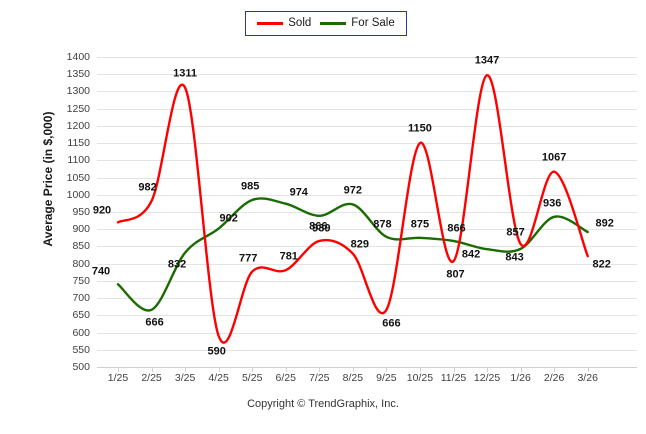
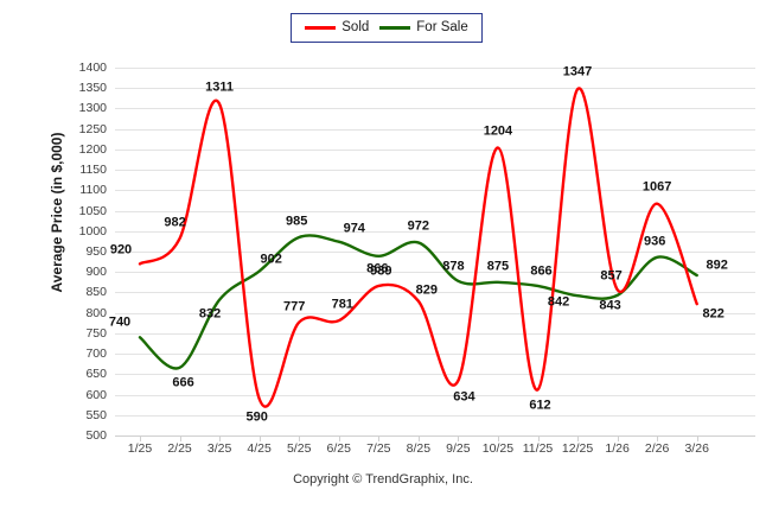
Sold/9/25: 666 -> 634
Sold/10/25: 1150 -> 1204
Sold/11/25: 807 -> 612
